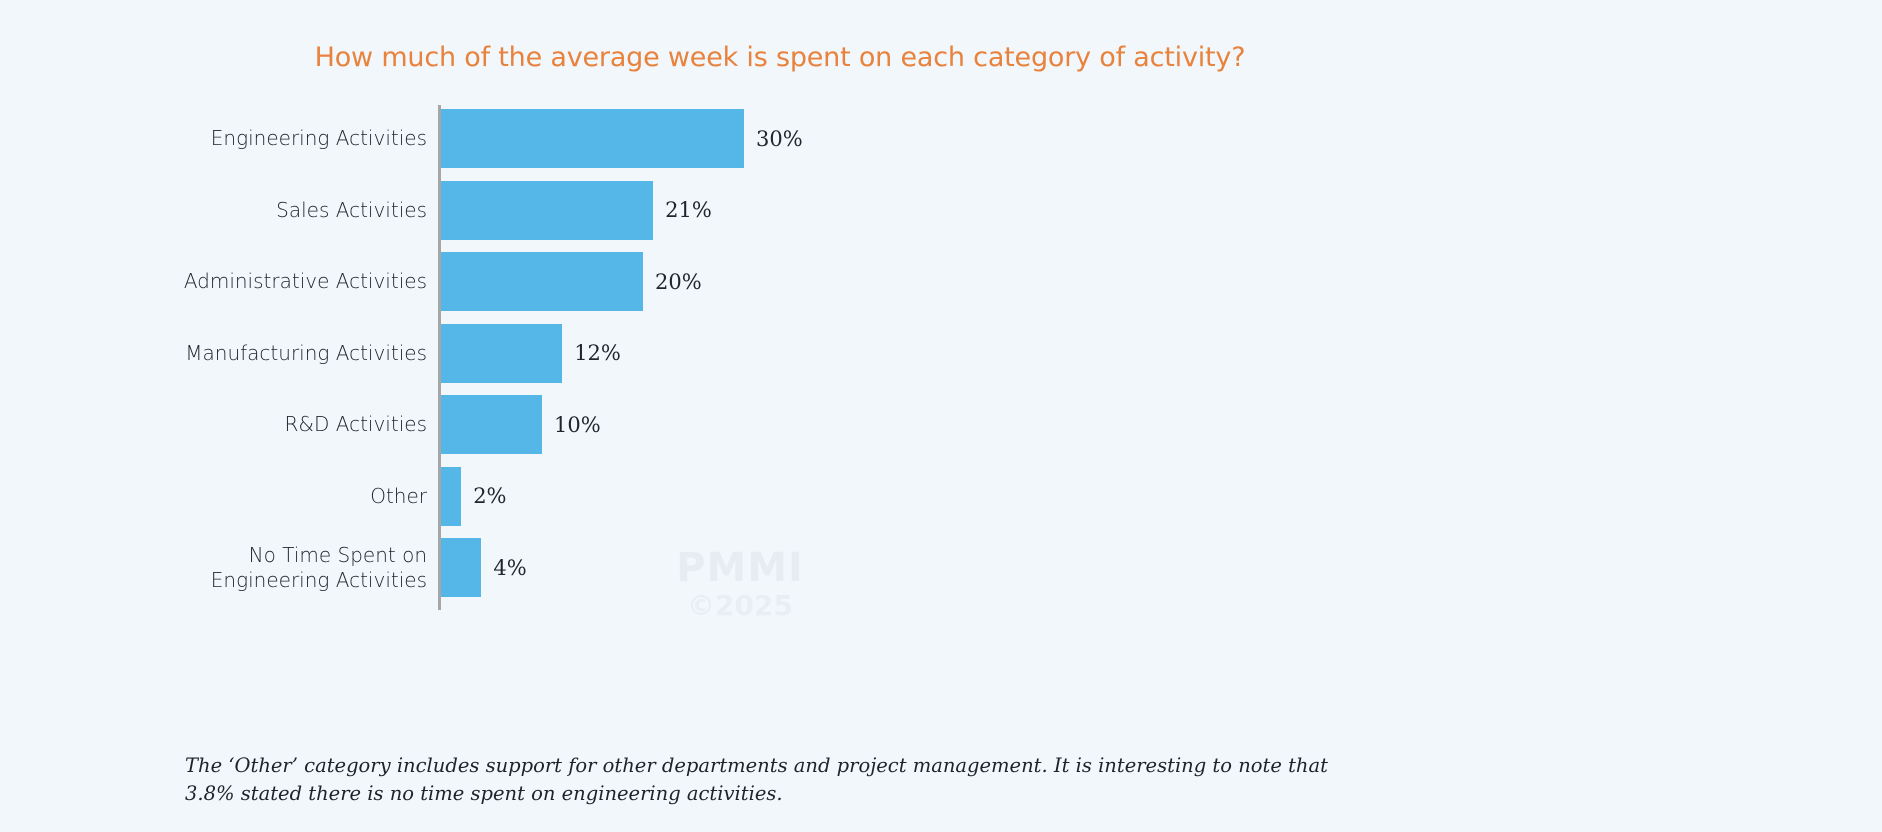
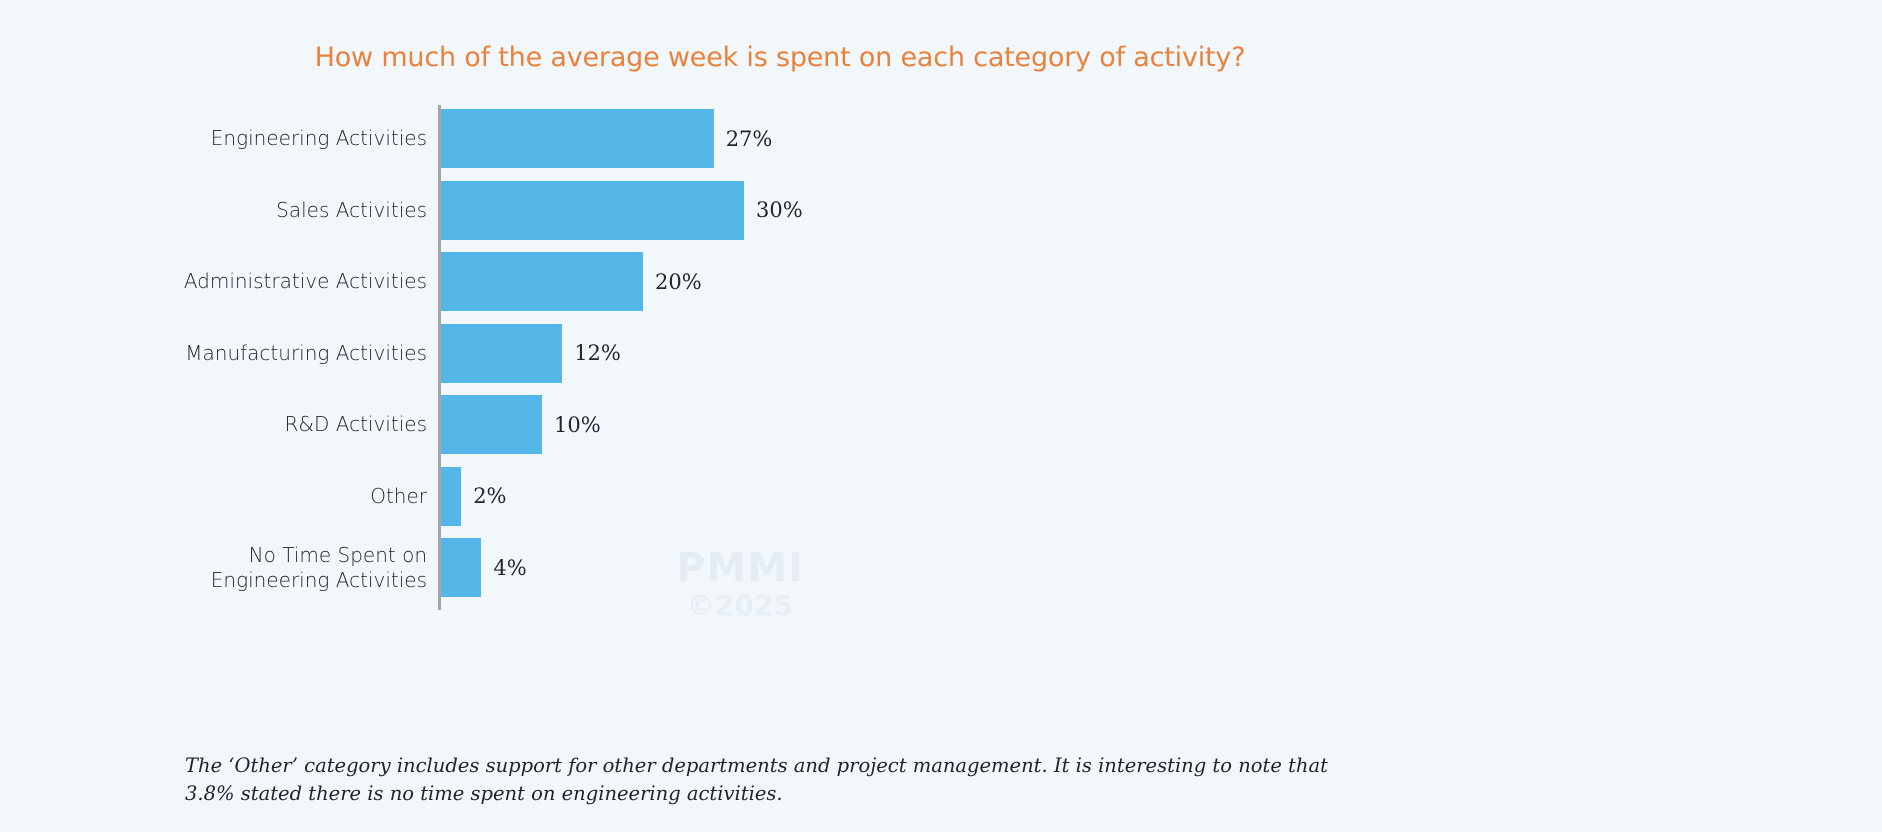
Engineering Activities: 30% -> 27%
Sales Activities: 21% -> 30%
